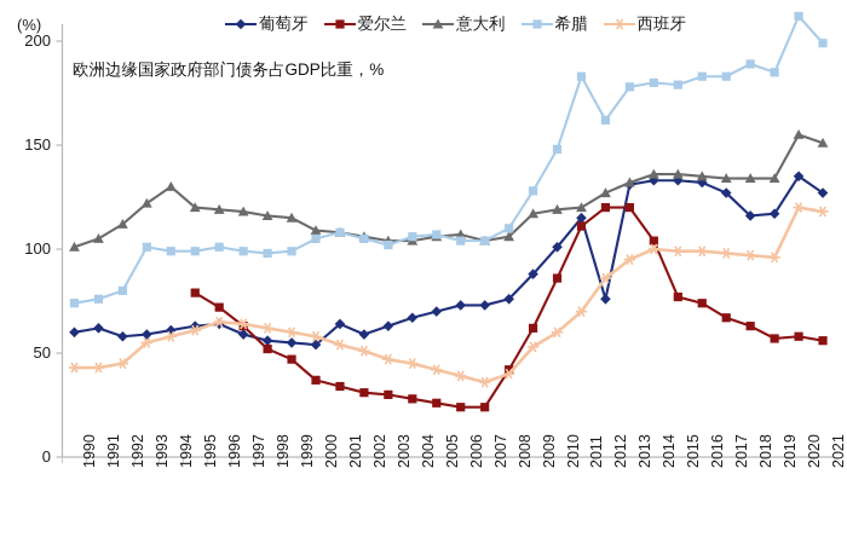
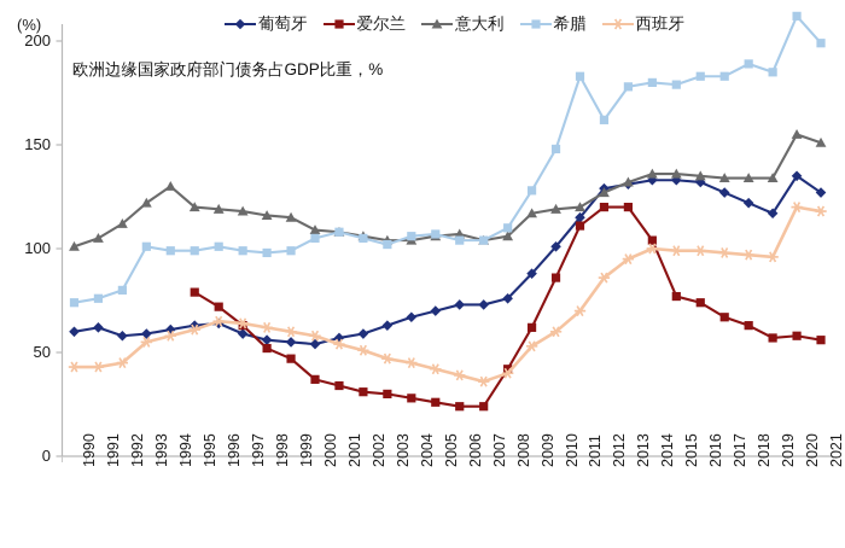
葡萄牙/2001: 64 -> 57
葡萄牙/2012: 76 -> 129
葡萄牙/2018: 116 -> 122
